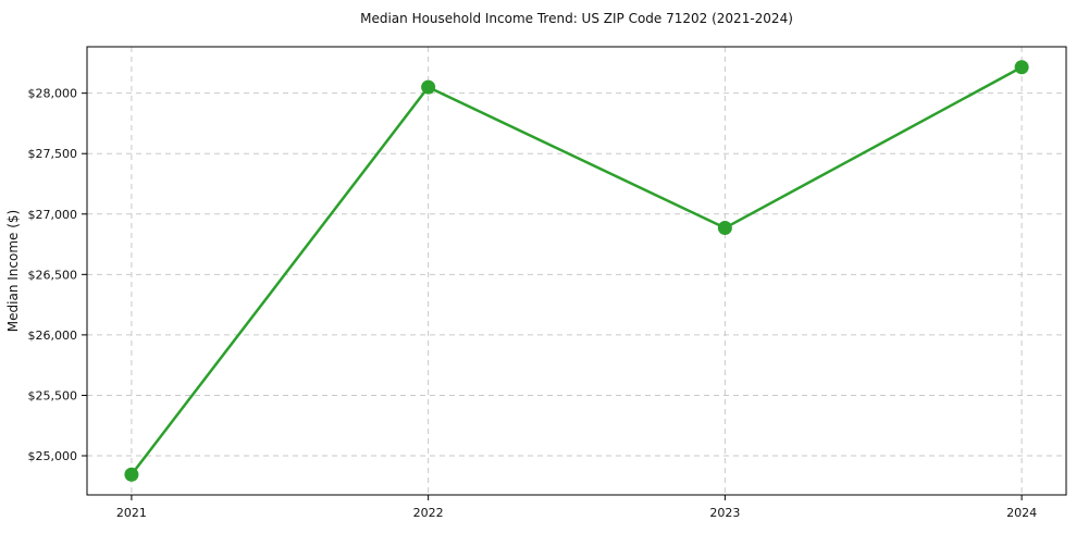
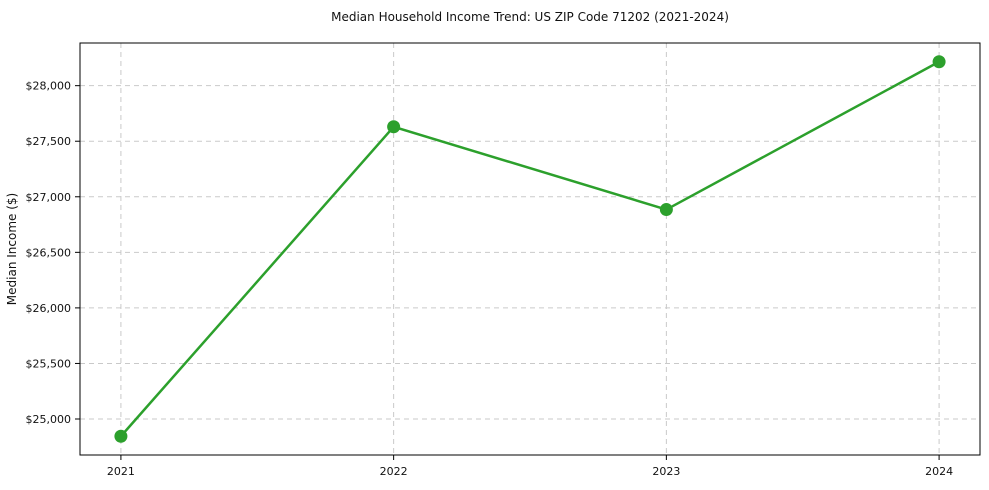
2022: $28050 -> $27630
